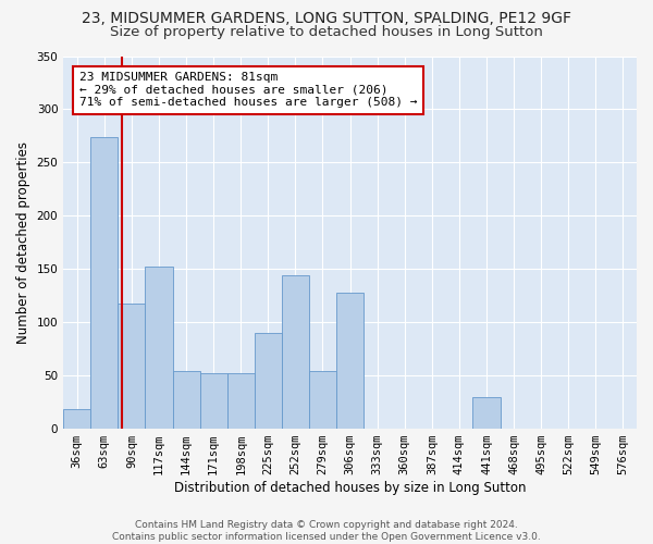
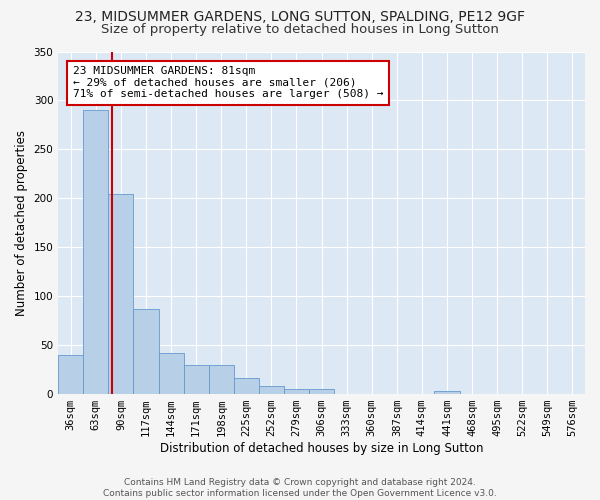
36sqm: 18 -> 40
63sqm: 274 -> 290
90sqm: 118 -> 204
117sqm: 152 -> 87
144sqm: 54 -> 42
171sqm: 52 -> 30
198sqm: 52 -> 30
225sqm: 90 -> 16
252sqm: 144 -> 8
279sqm: 54 -> 5
306sqm: 128 -> 5
441sqm: 30 -> 3
